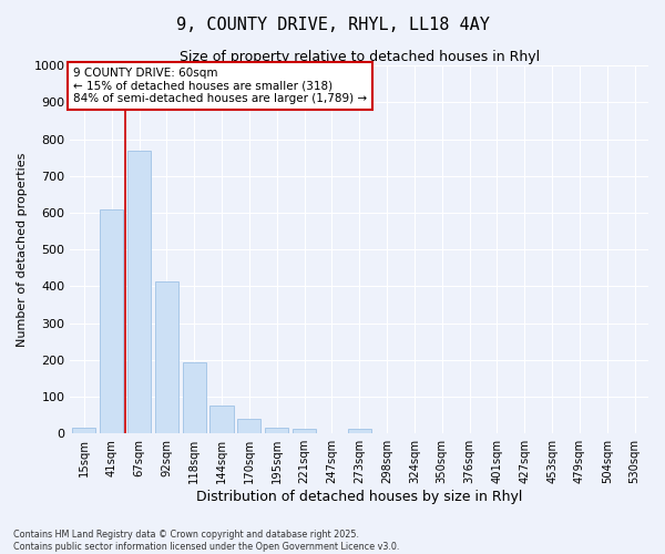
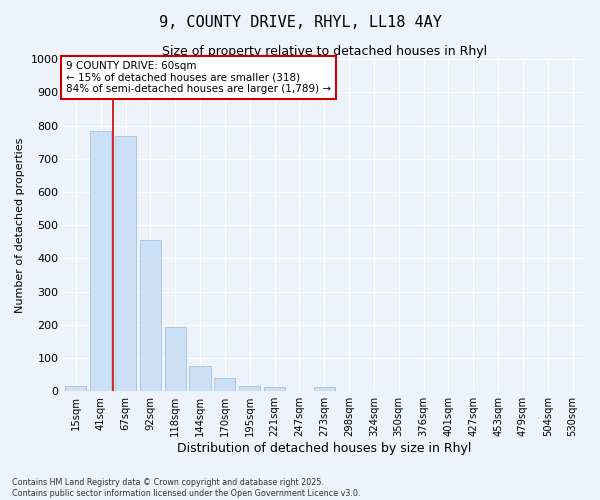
41sqm: 608 -> 785
92sqm: 413 -> 455
